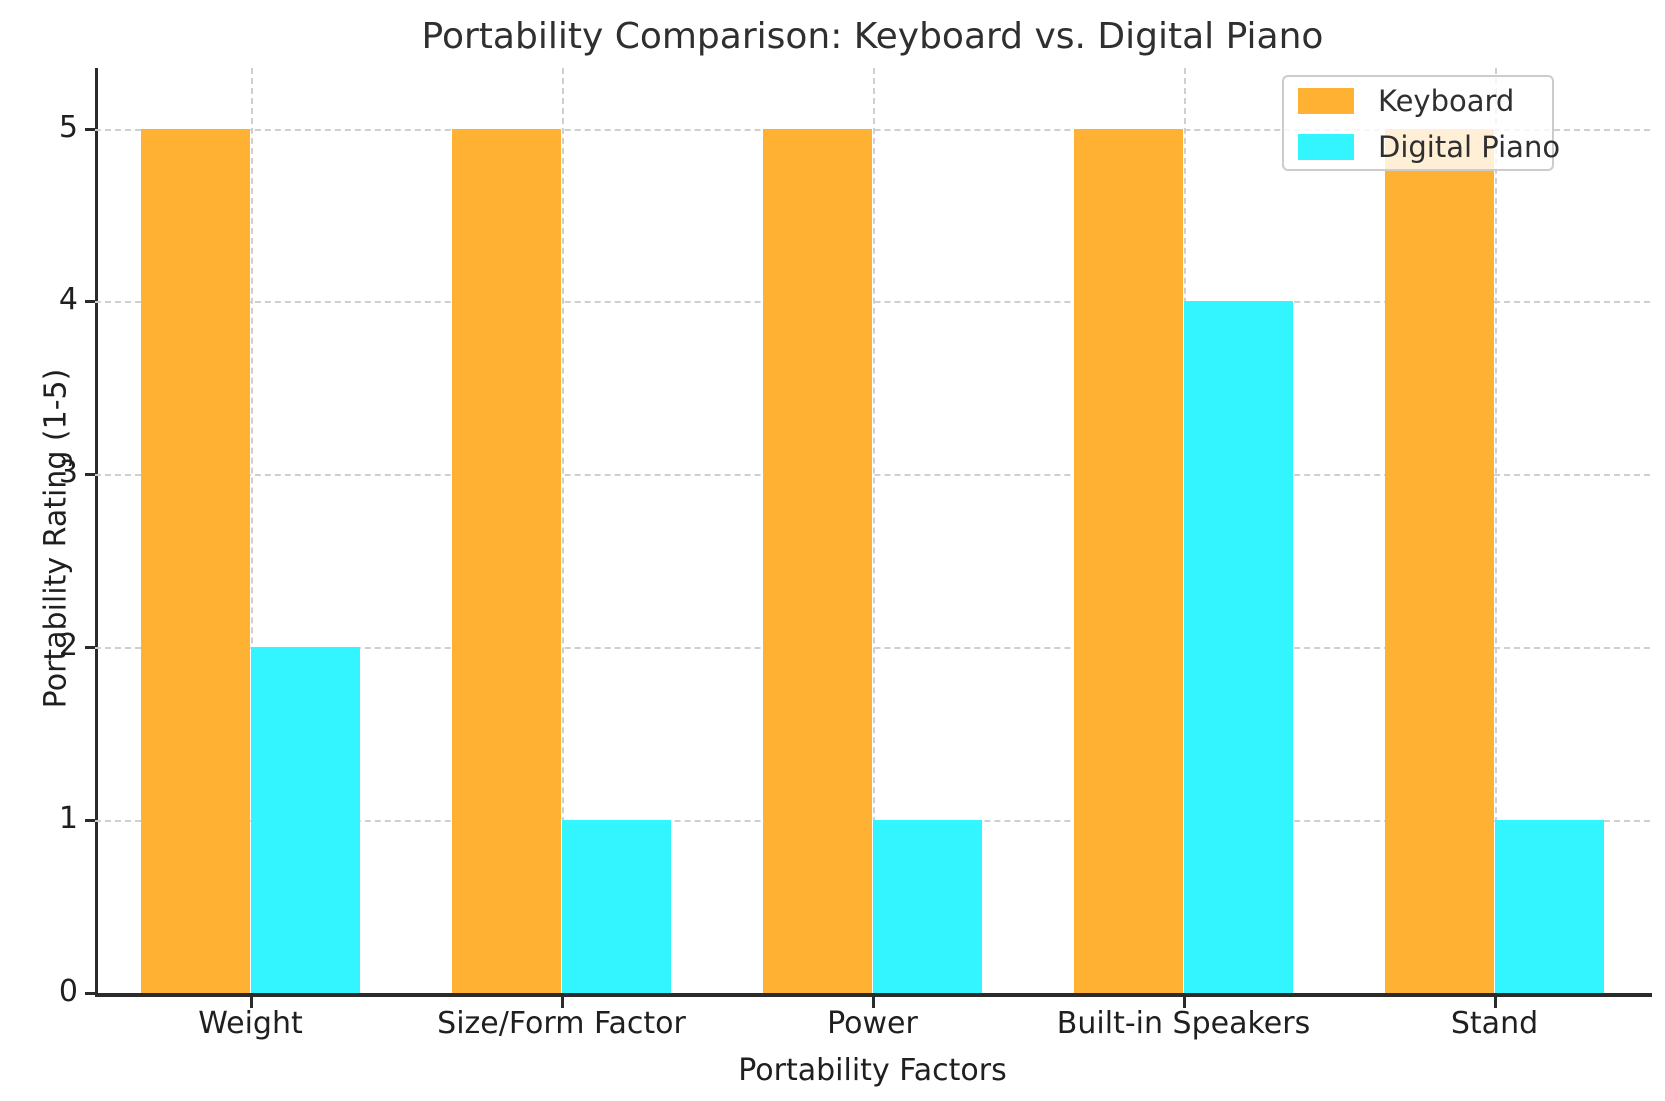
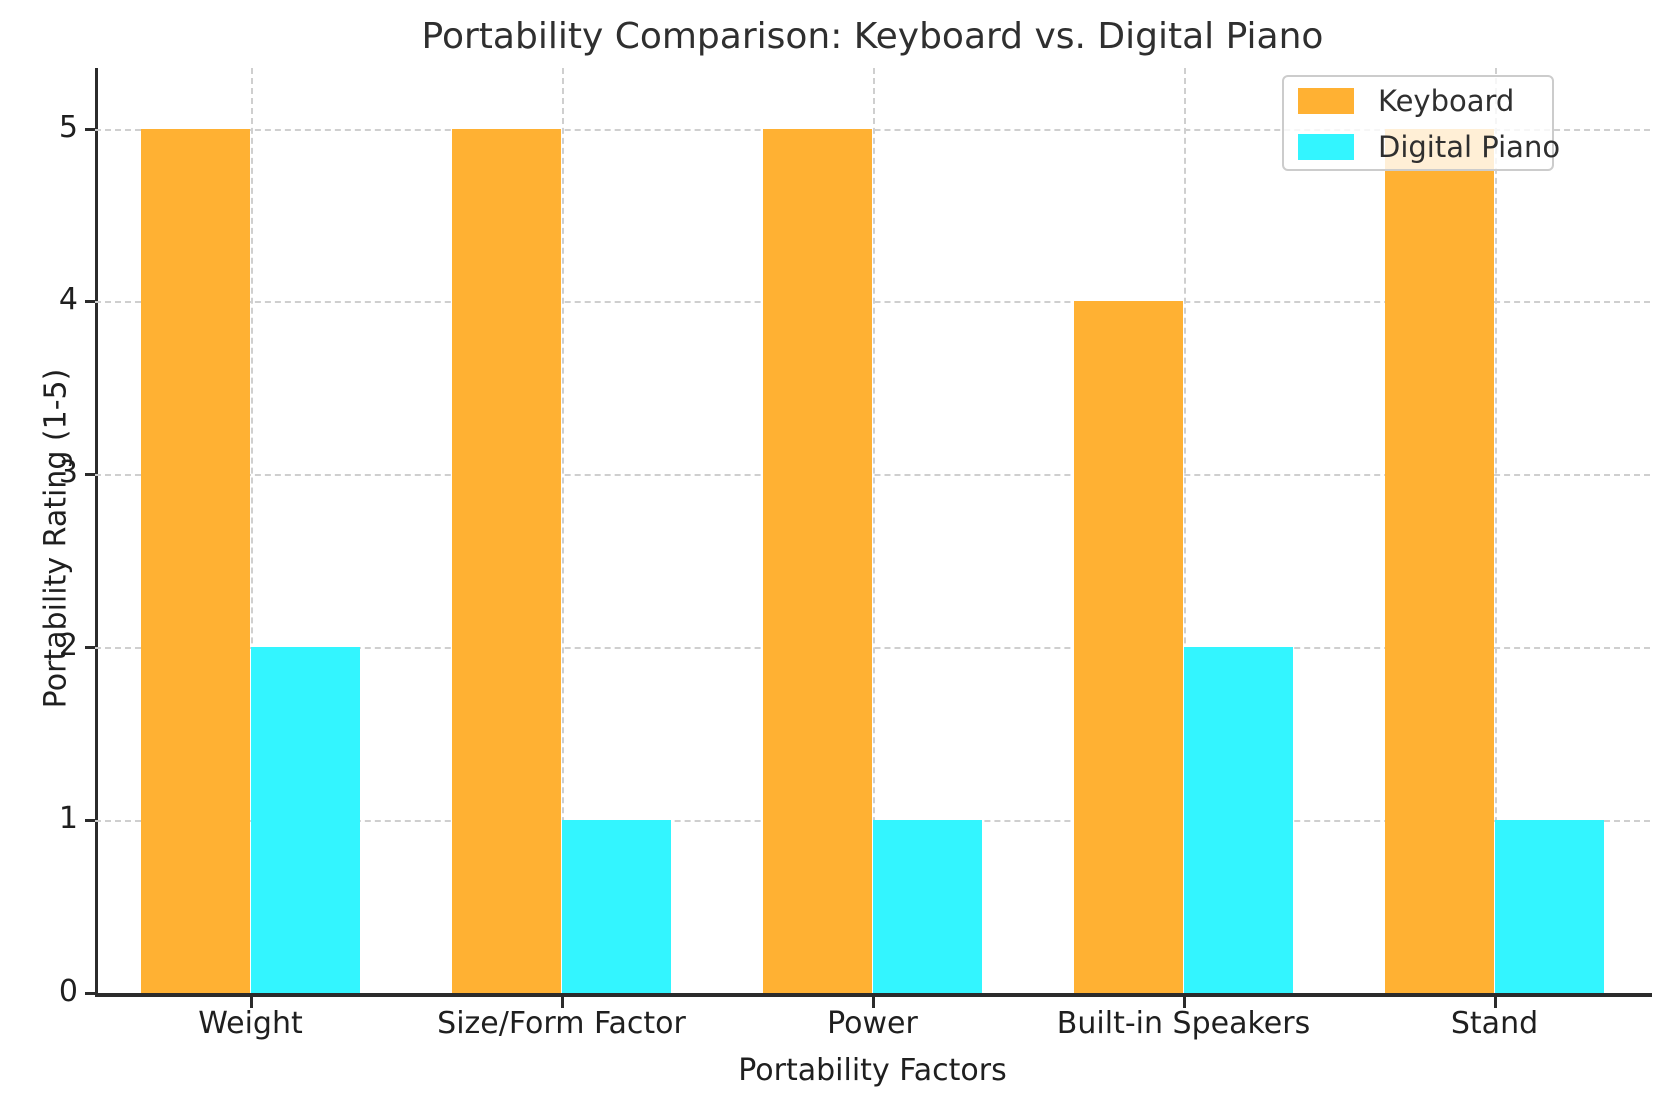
Keyboard/Built-in Speakers: 5 -> 4
Digital Piano/Built-in Speakers: 4 -> 2
